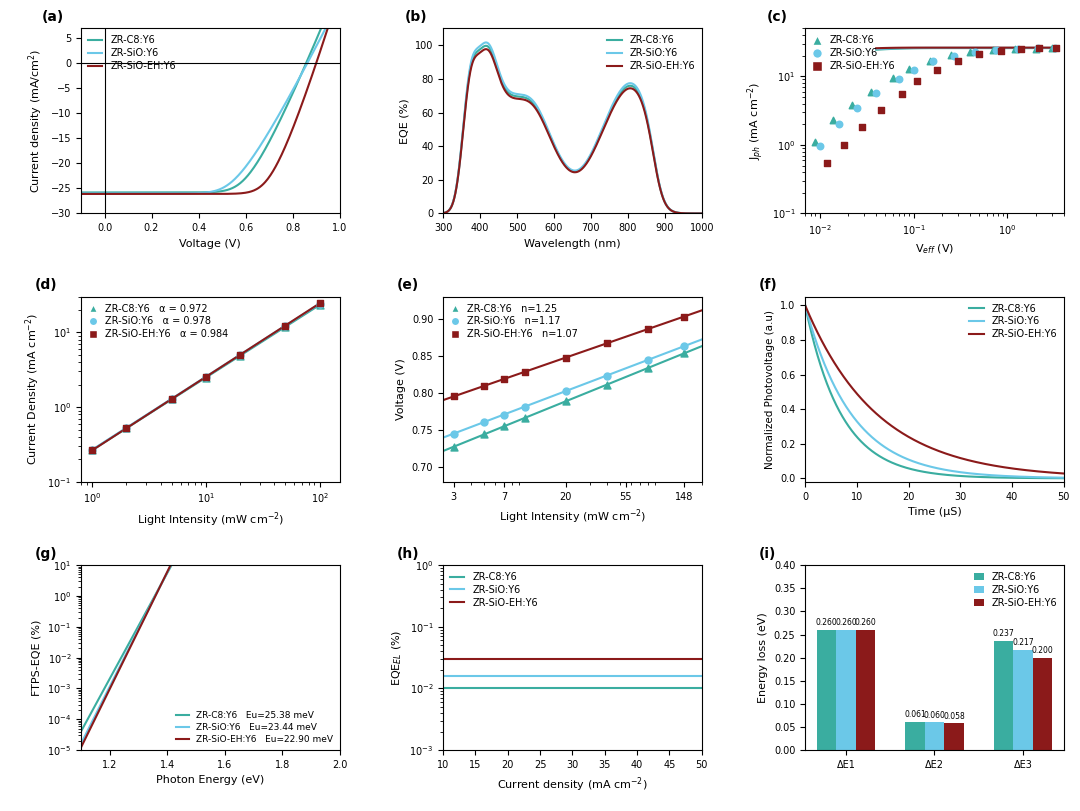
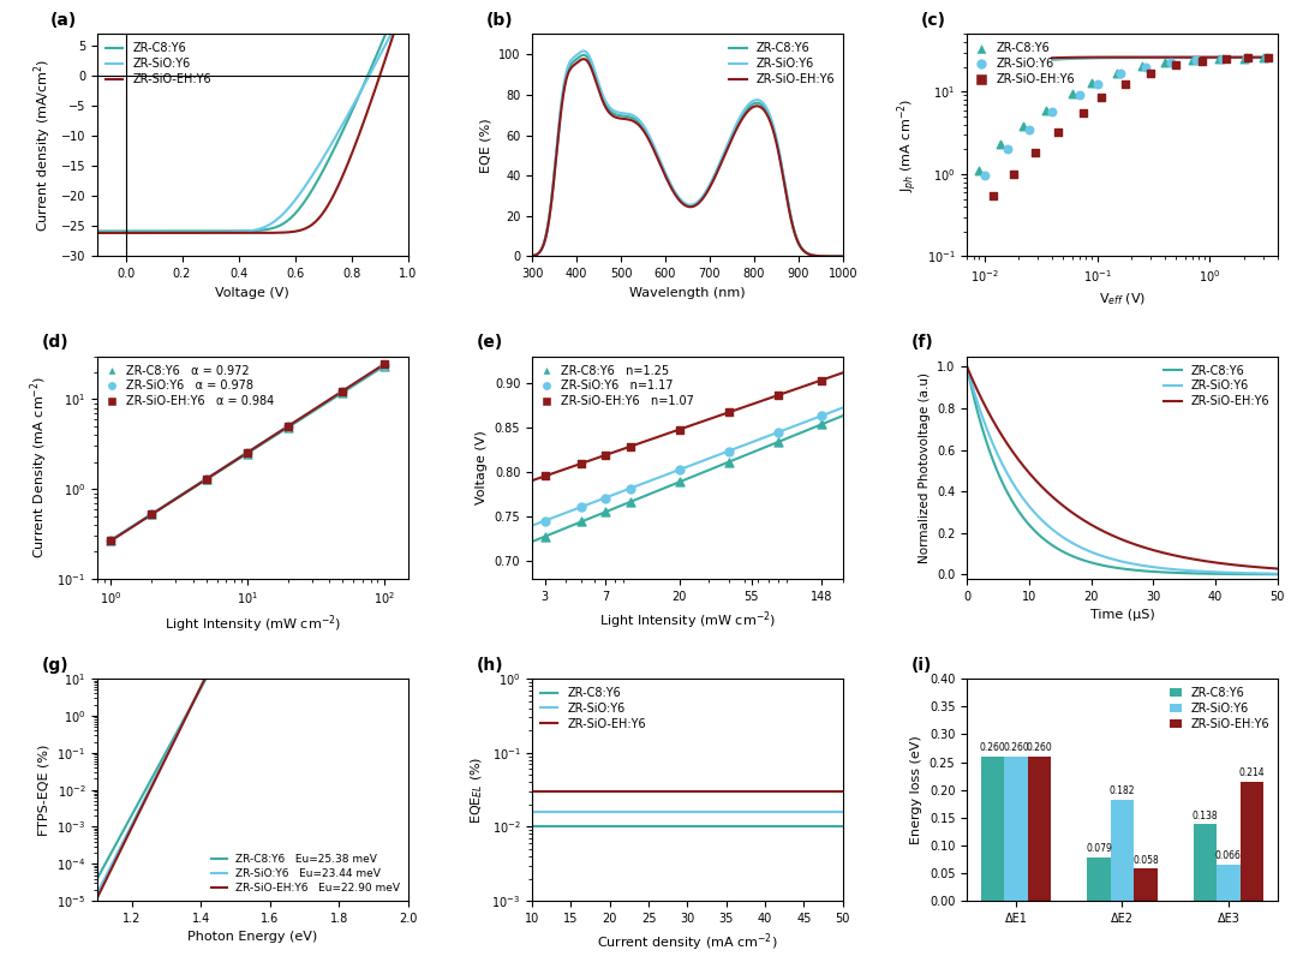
ZR-C8:Y6/ΔE2: 0.061 -> 0.079
ZR-SiO:Y6/ΔE2: 0.060 -> 0.182
ZR-C8:Y6/ΔE3: 0.237 -> 0.138
ZR-SiO:Y6/ΔE3: 0.217 -> 0.066
ZR-SiO-EH:Y6/ΔE3: 0.200 -> 0.214
